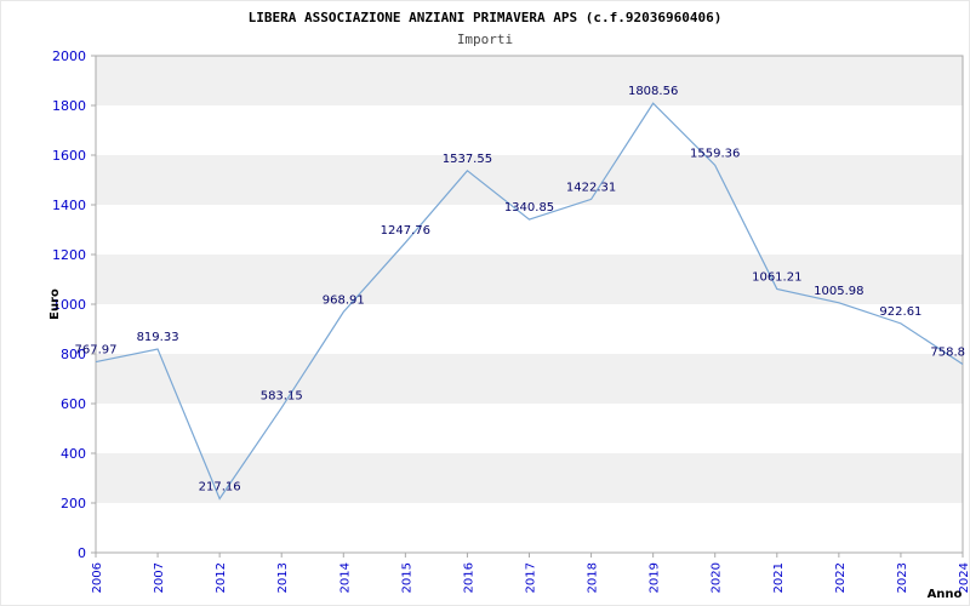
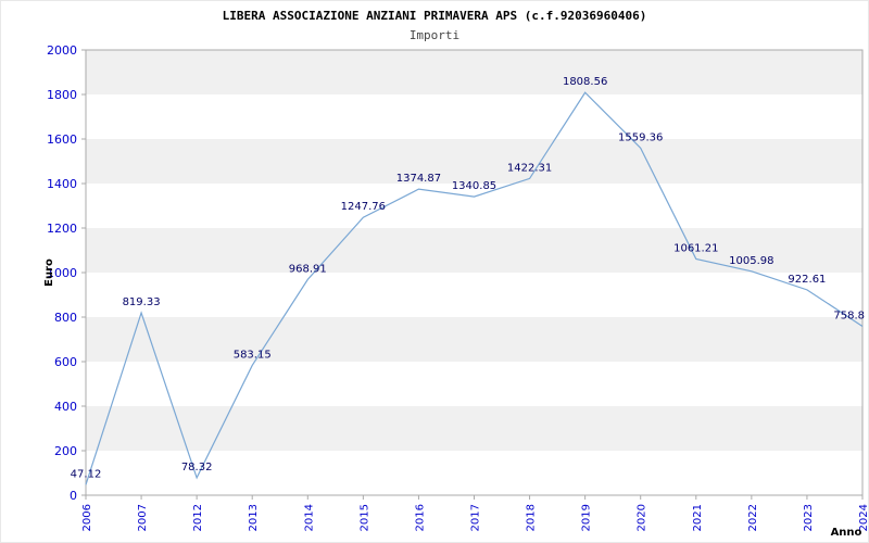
2006: 767.97 -> 47.12
2012: 217.16 -> 78.32
2016: 1537.55 -> 1374.87
